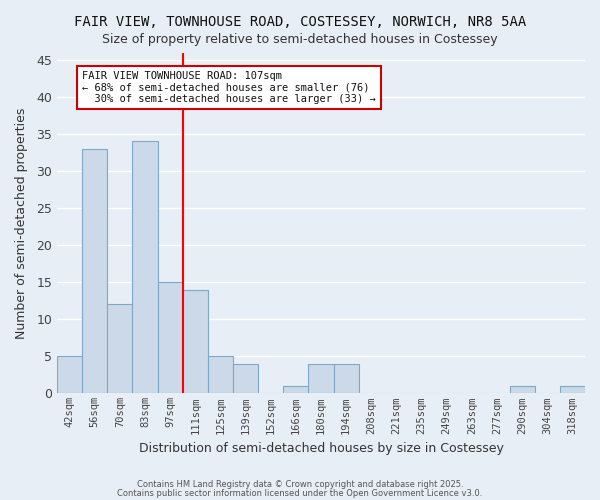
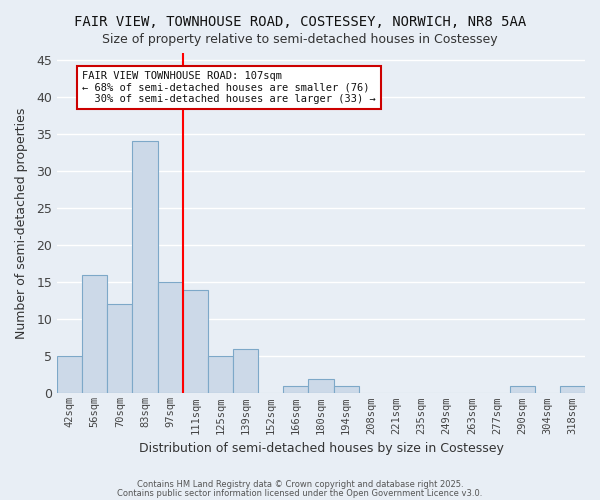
56sqm: 33 -> 16
139sqm: 4 -> 6
180sqm: 4 -> 2
194sqm: 4 -> 1
